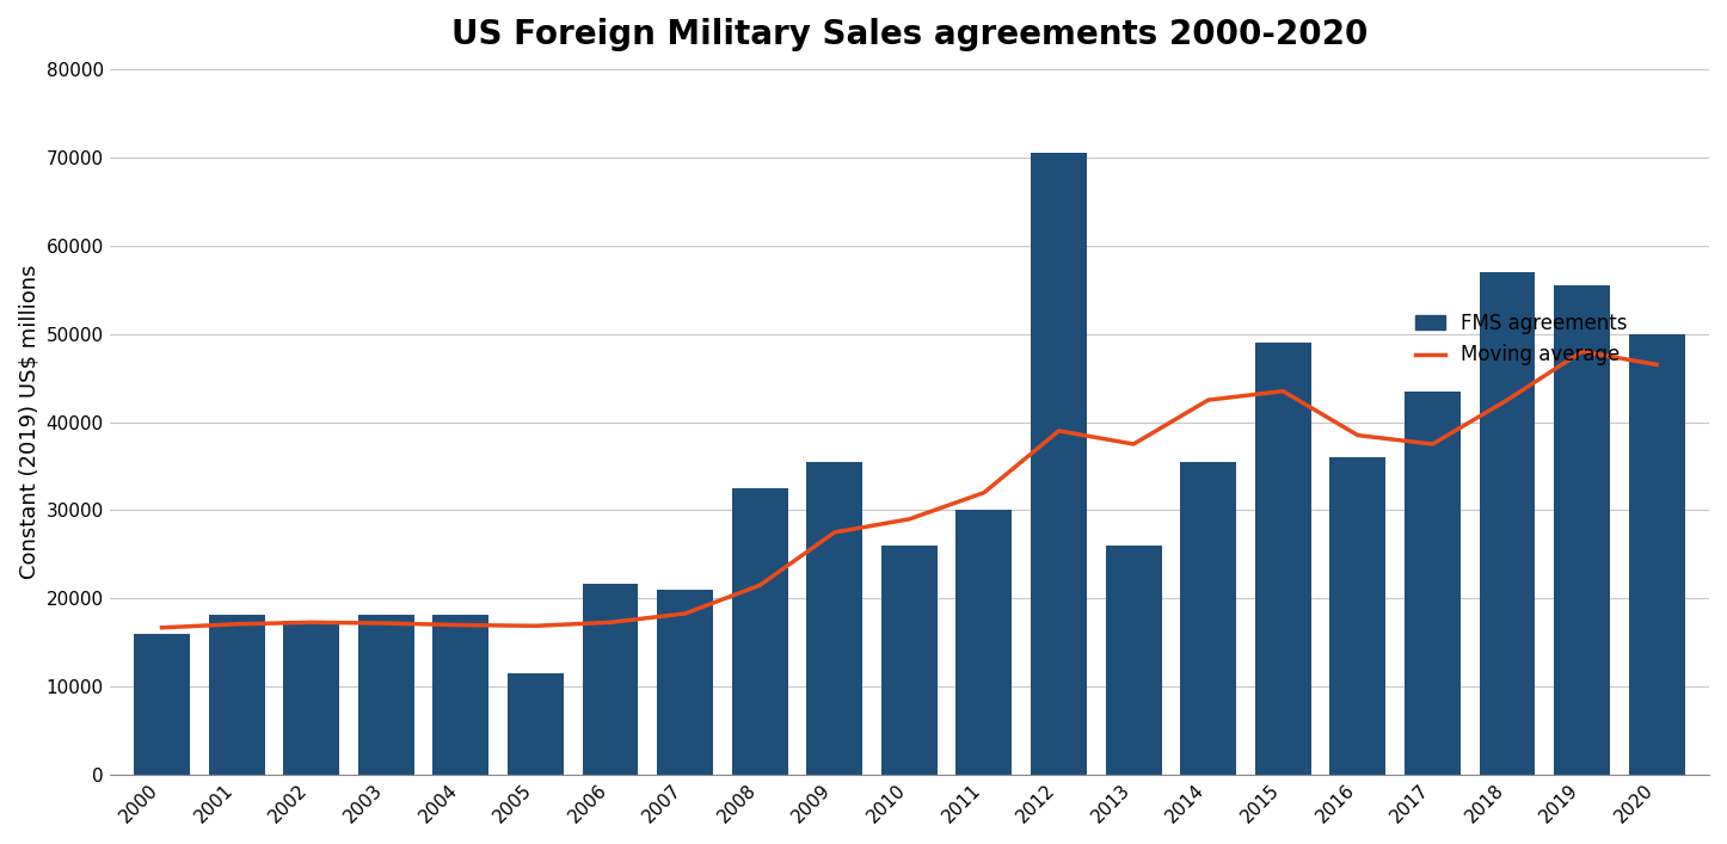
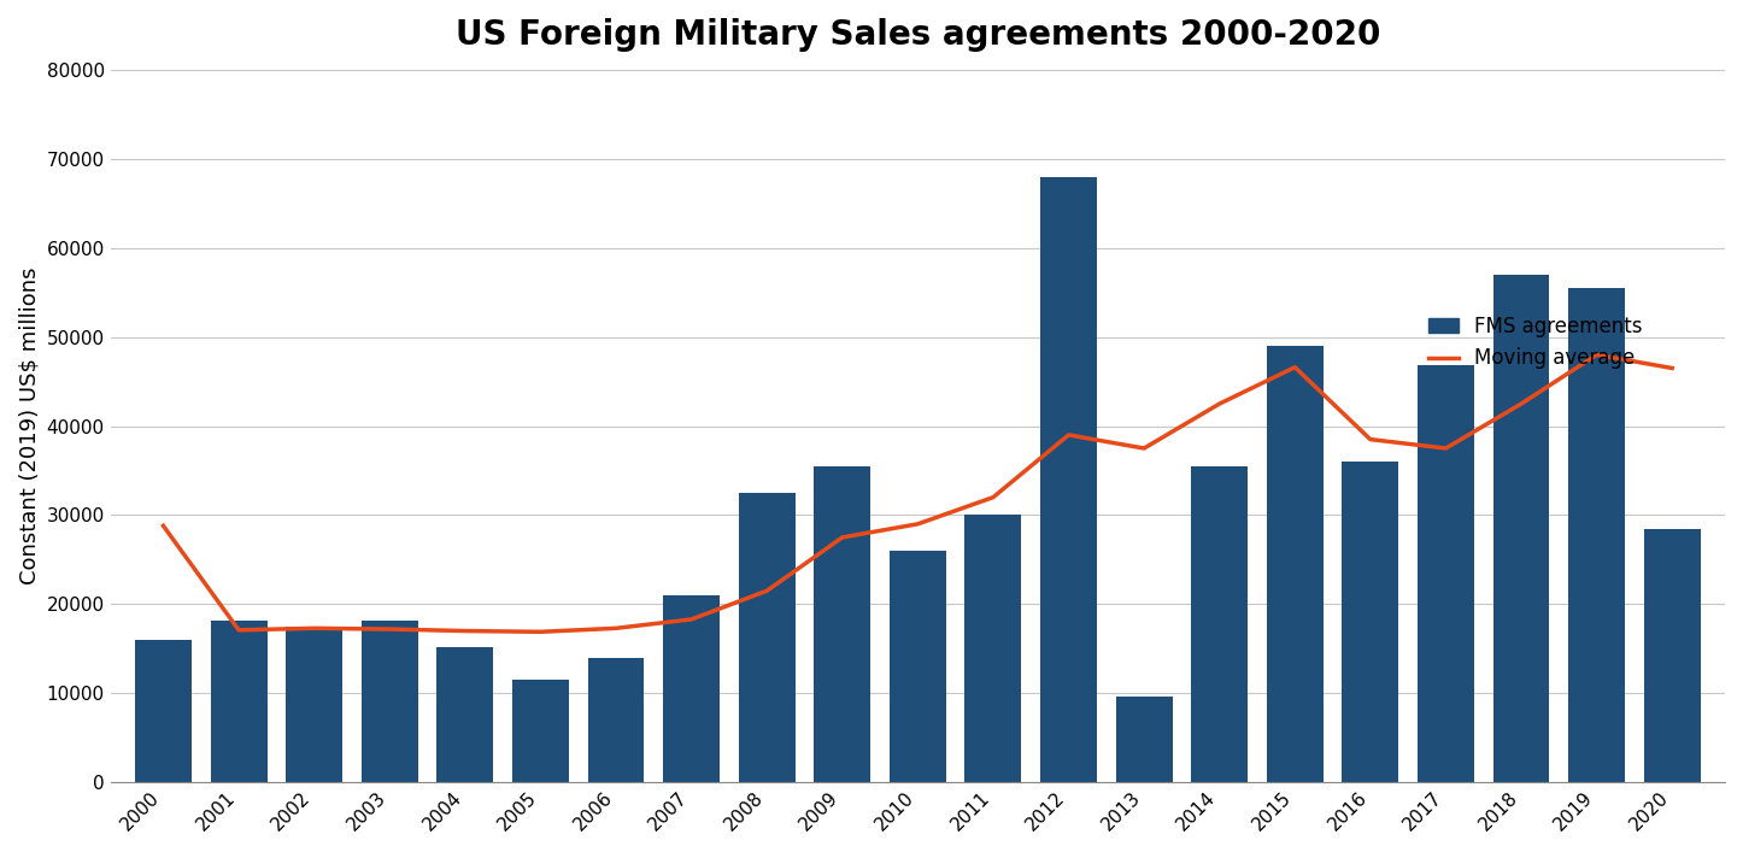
Moving average/2000: 16700 -> 28800
FMS agreements/2004: 18200 -> 15200
FMS agreements/2006: 21700 -> 14000
FMS agreements/2012: 70500 -> 68000
FMS agreements/2013: 26000 -> 9600
Moving average/2015: 43500 -> 46600
FMS agreements/2017: 43500 -> 46800
FMS agreements/2020: 50000 -> 28400
